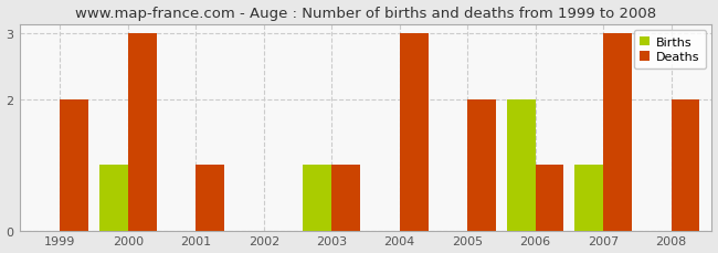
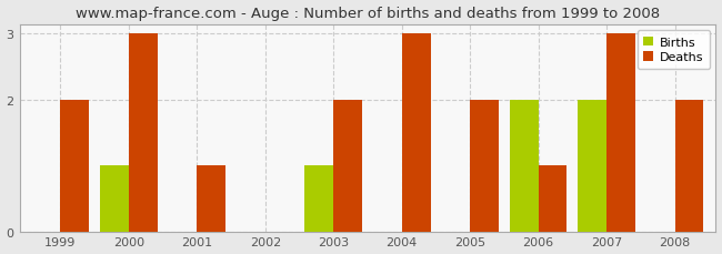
Deaths/2003: 1 -> 2
Births/2007: 1 -> 2
